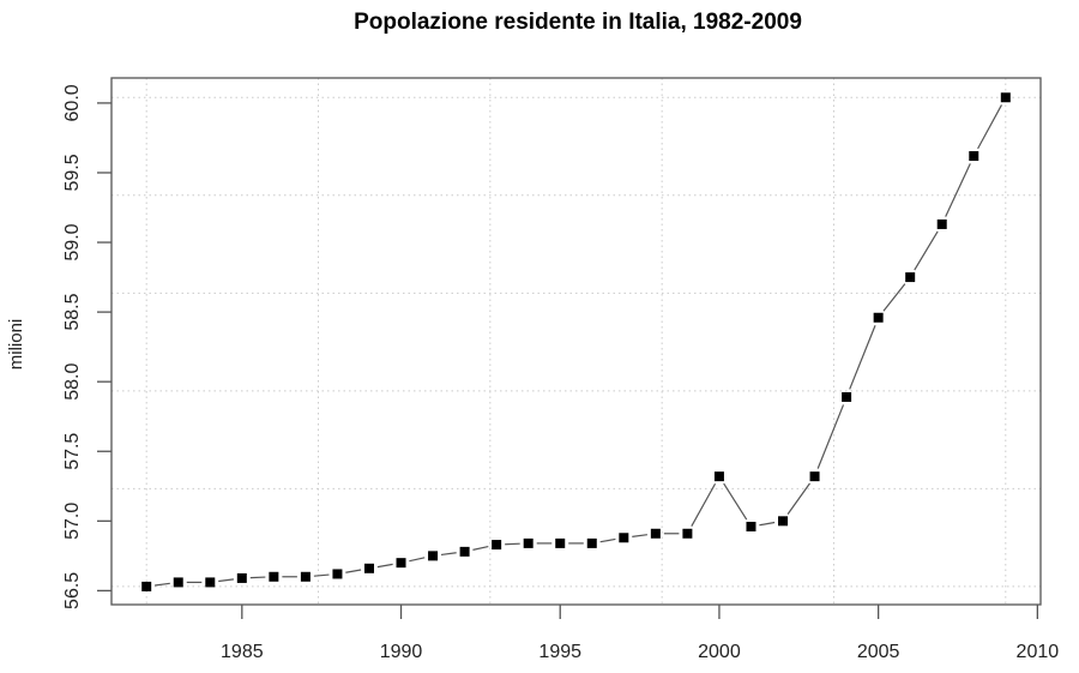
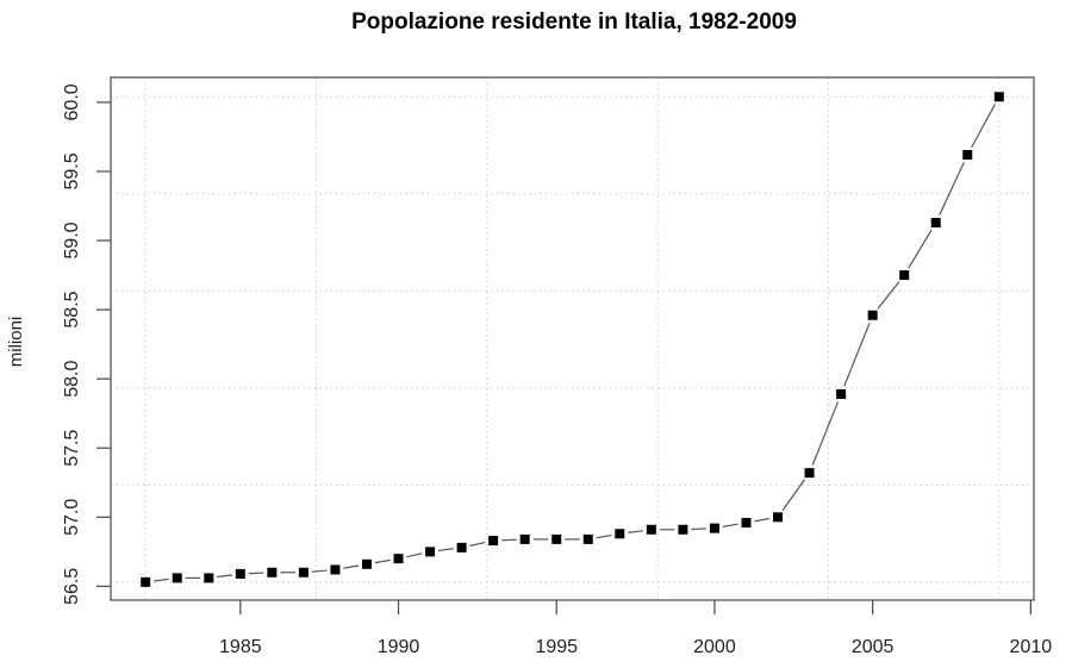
2000: 57.32 -> 56.92
